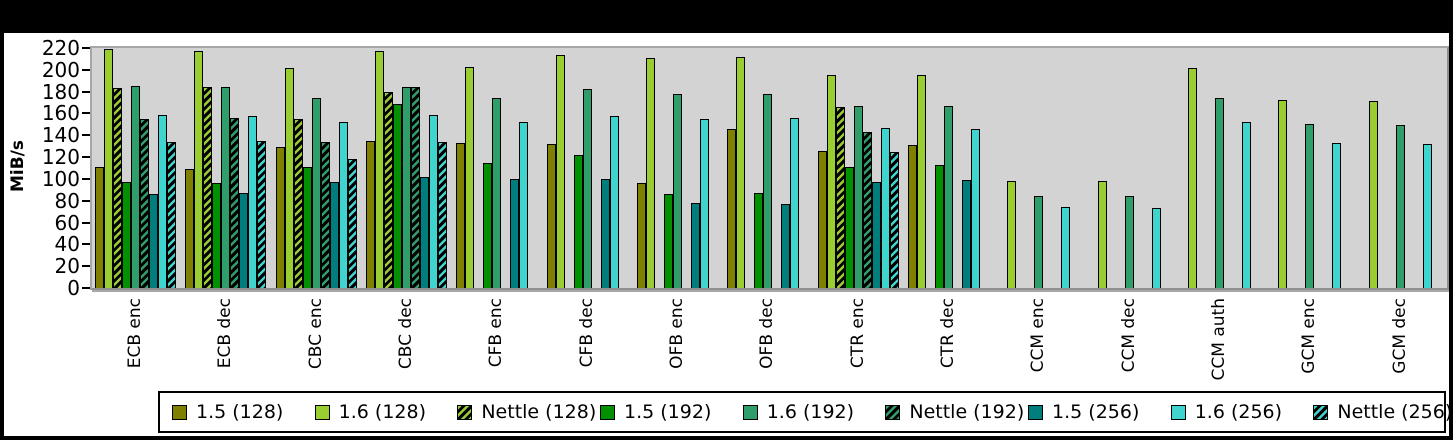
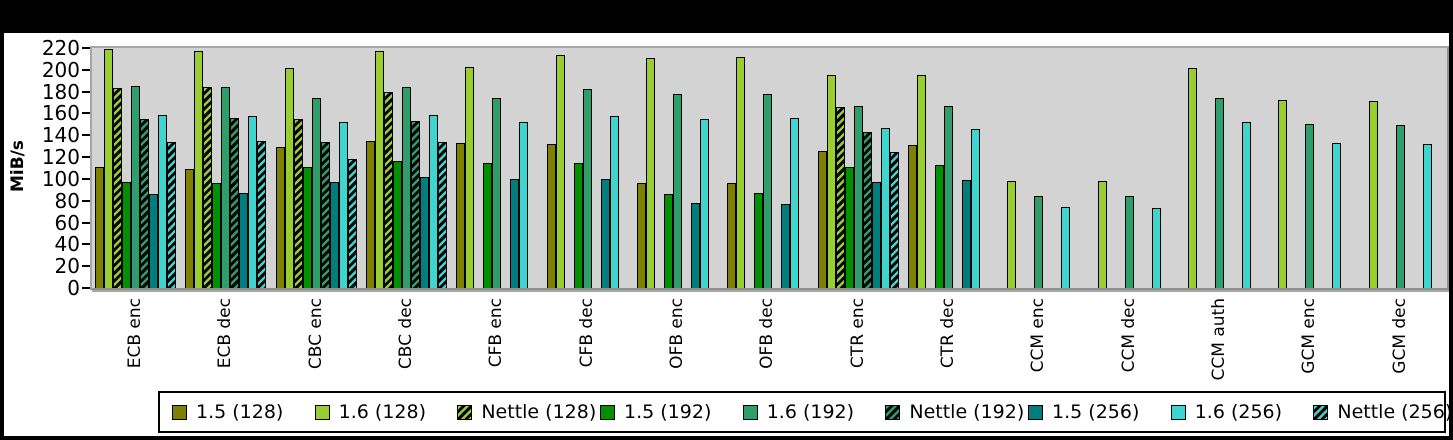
1.5 (192)/CBC dec: 169 -> 116
Nettle (192)/CBC dec: 184 -> 153
1.5 (192)/CFB dec: 122 -> 115
1.5 (128)/OFB dec: 146 -> 96
